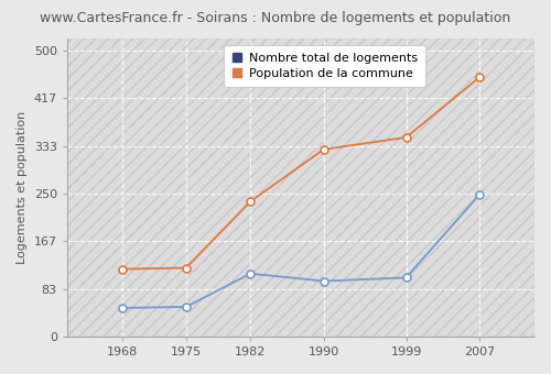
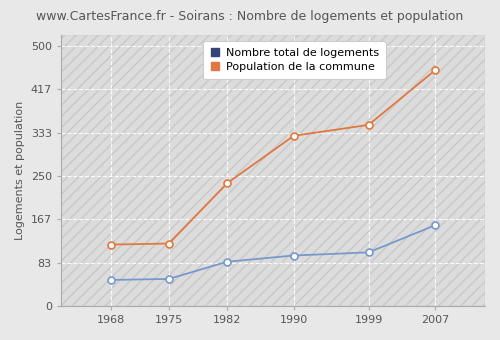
Nombre total de logements/1982: 110 -> 85
Nombre total de logements/2007: 248 -> 155
